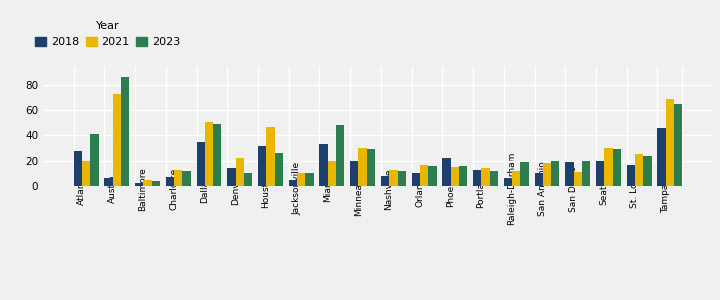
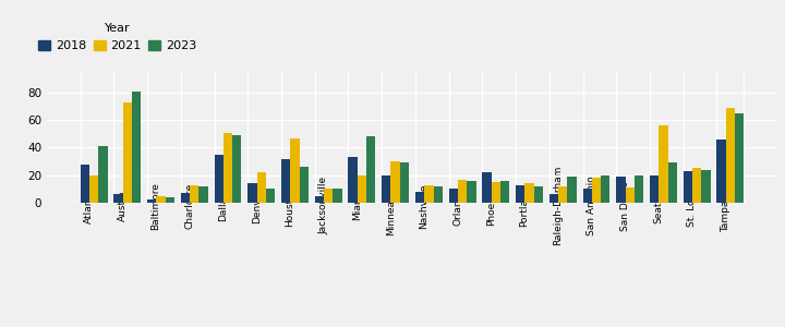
2023/Austin: 86 -> 81
2021/Seattle: 30 -> 56
2018/St. Louis: 17 -> 23
